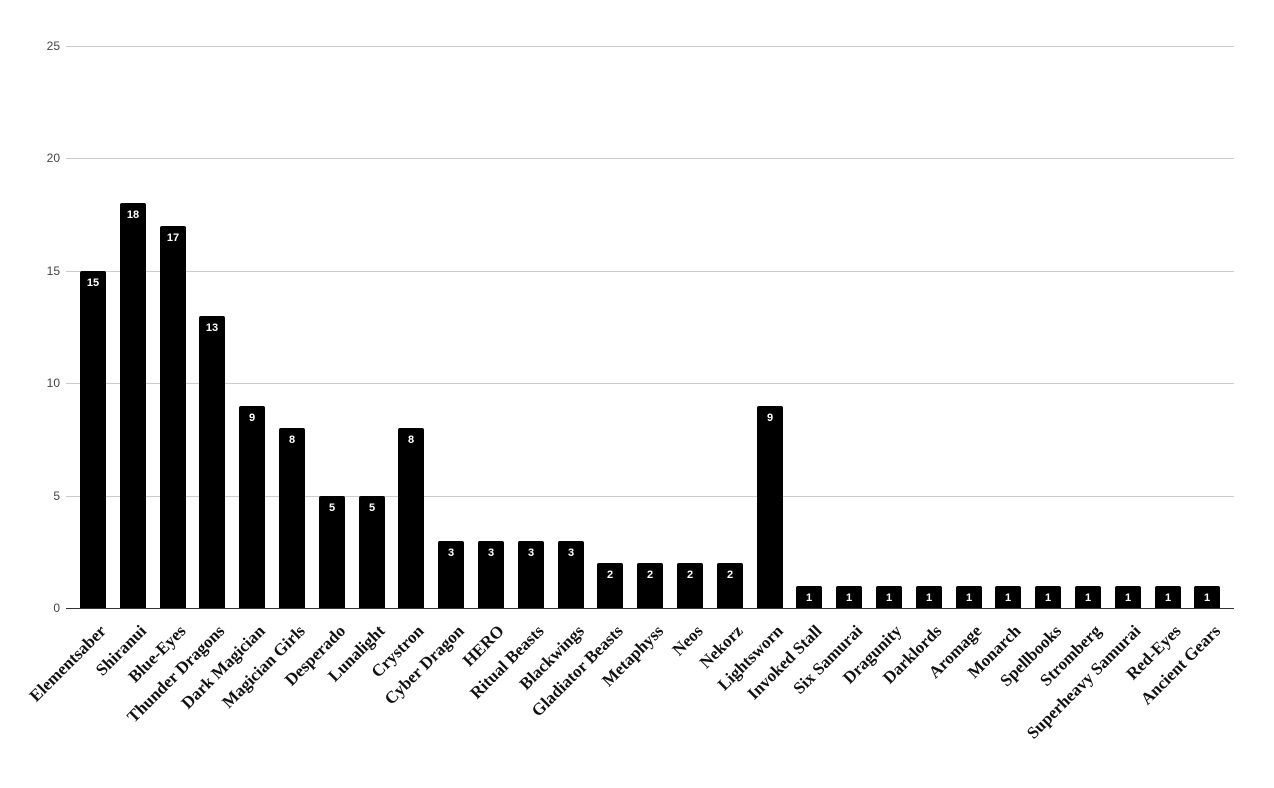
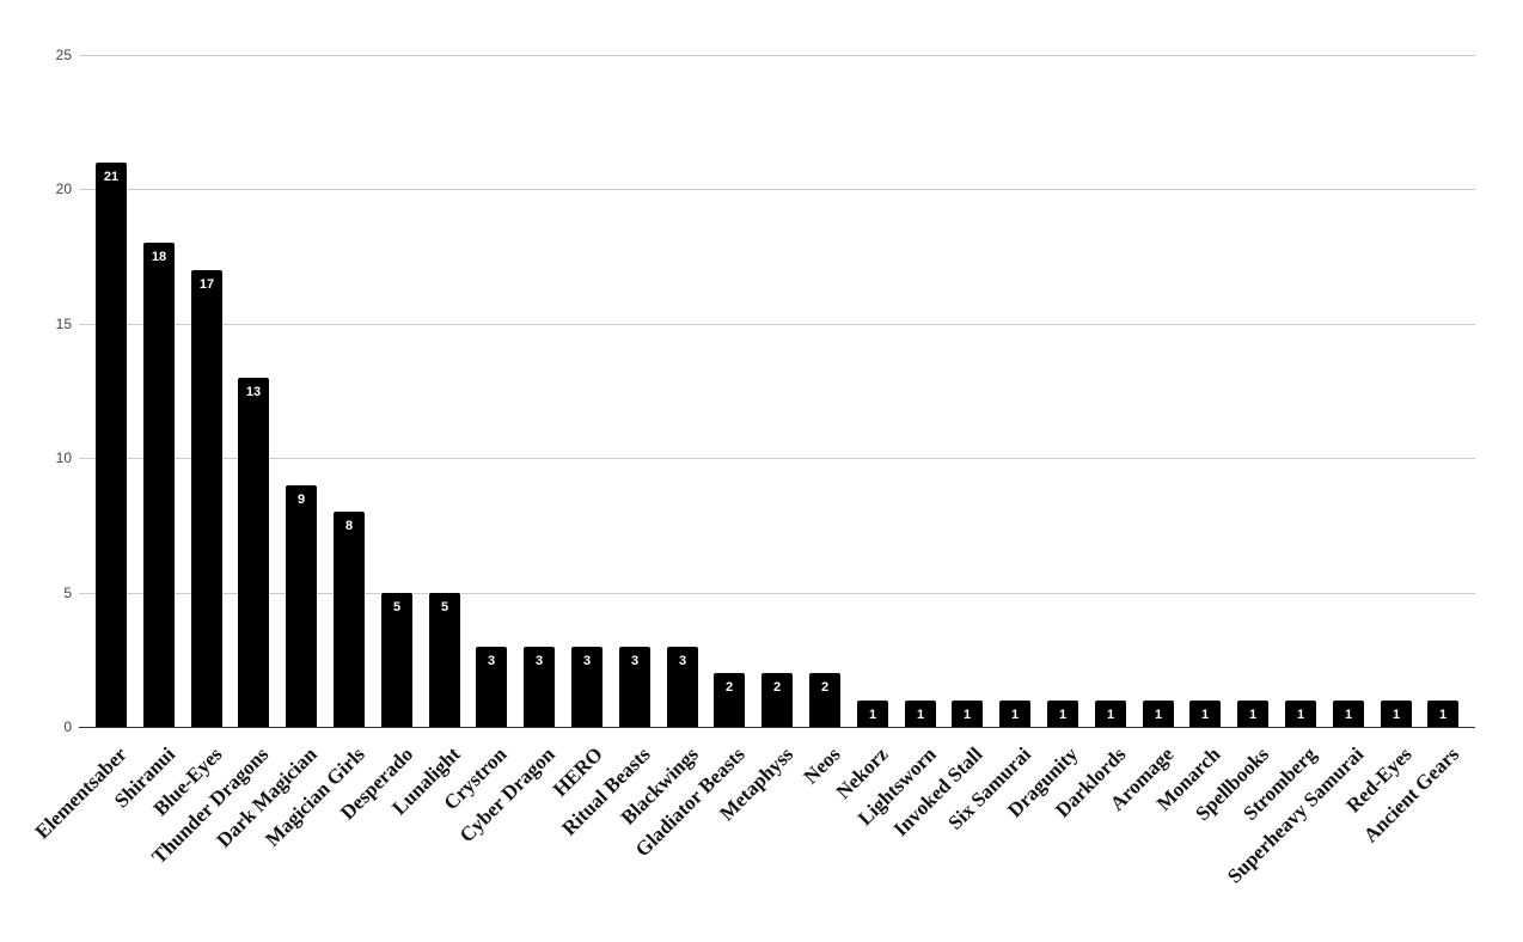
Elementsaber: 15 -> 21
Crystron: 8 -> 3
Nekorz: 2 -> 1
Lightsworn: 9 -> 1
